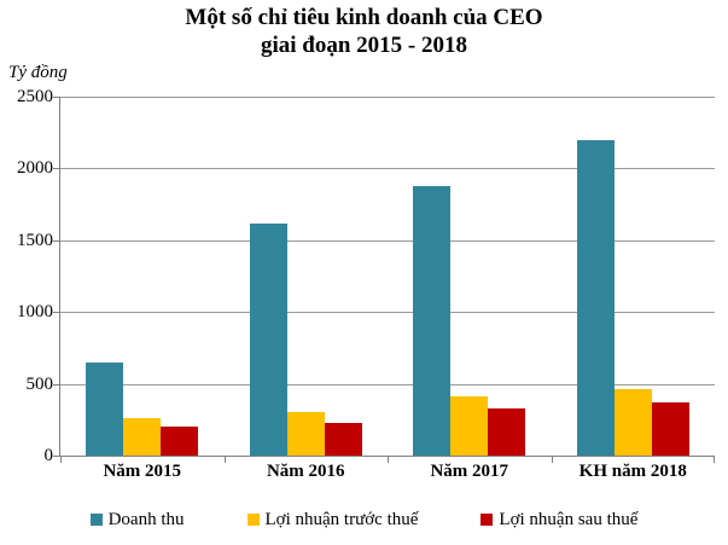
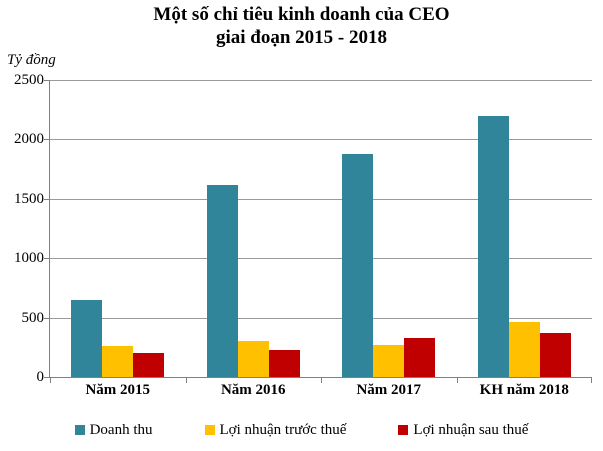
Lợi nhuận trước thuế/Năm 2017: 410 -> 270
